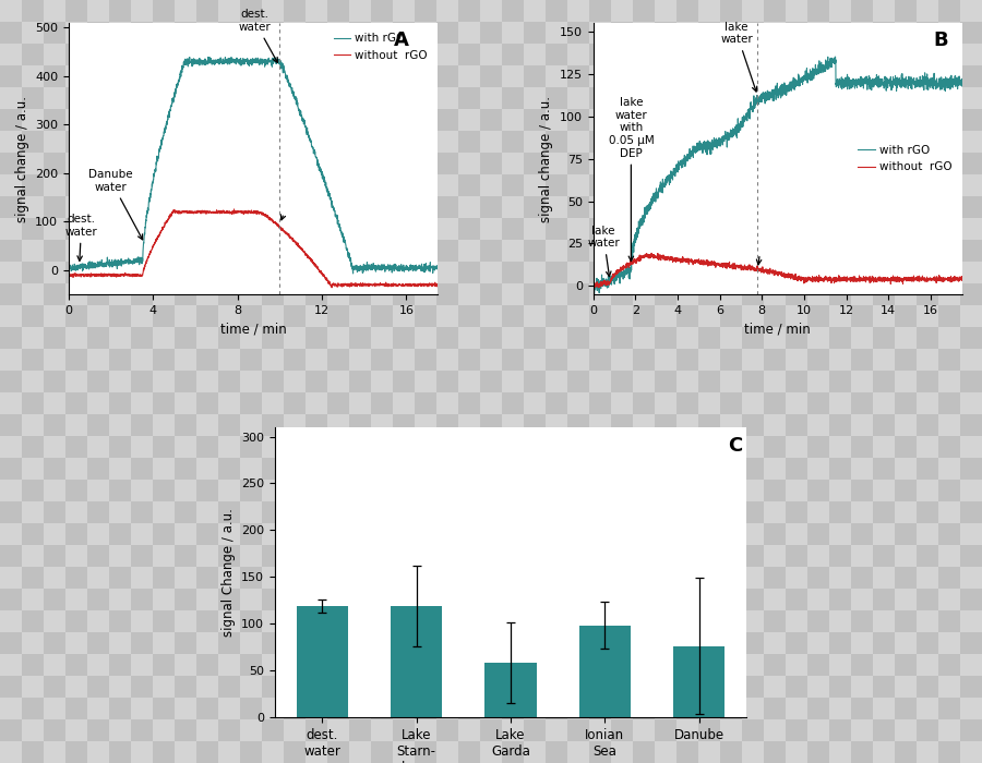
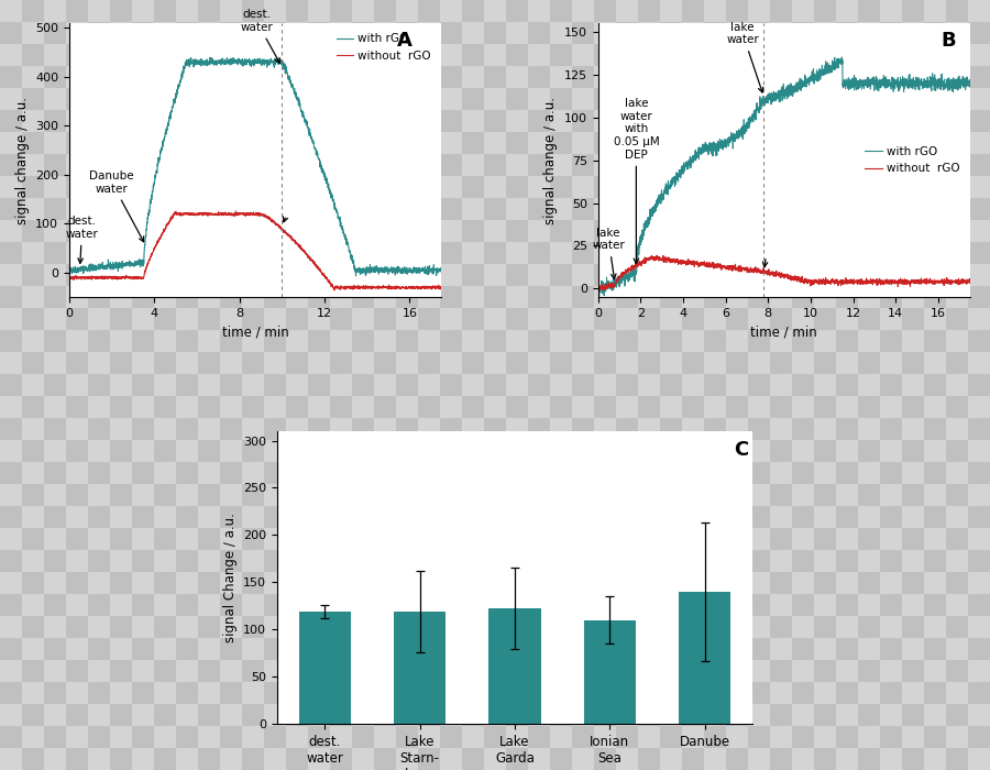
Lake Garda: 58 -> 122
Ionian Sea: 98 -> 110
Danube: 76 -> 140
